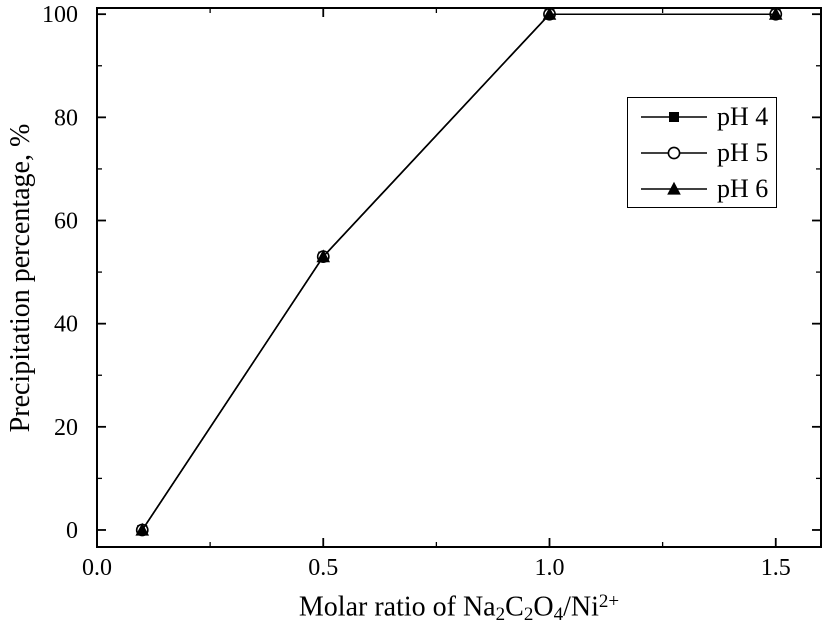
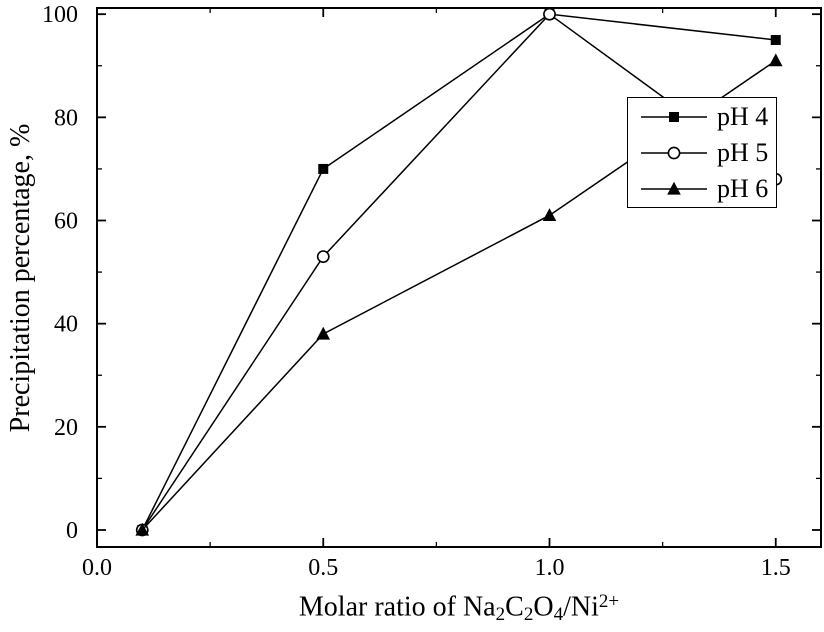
pH 4/0.5: 53 -> 70
pH 6/0.5: 53 -> 38
pH 6/1.0: 100 -> 61
pH 4/1.5: 100 -> 95
pH 5/1.5: 100 -> 68
pH 6/1.5: 100 -> 91
